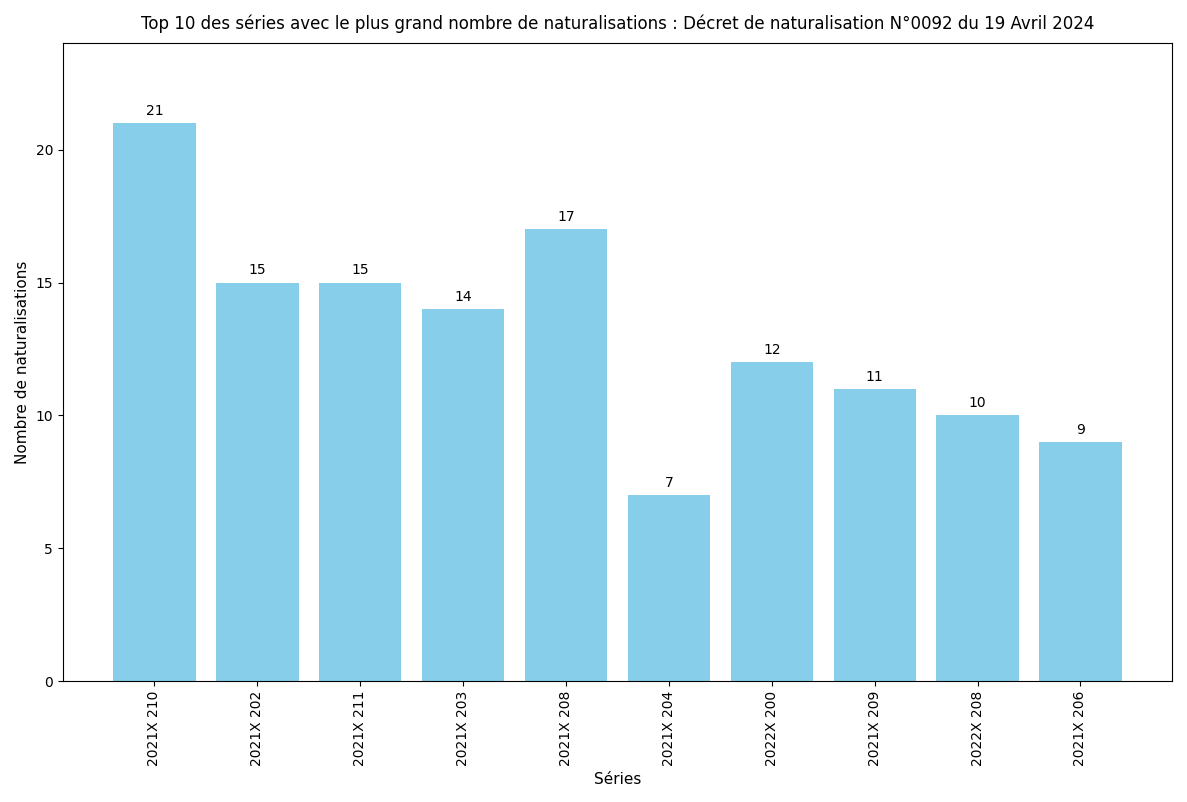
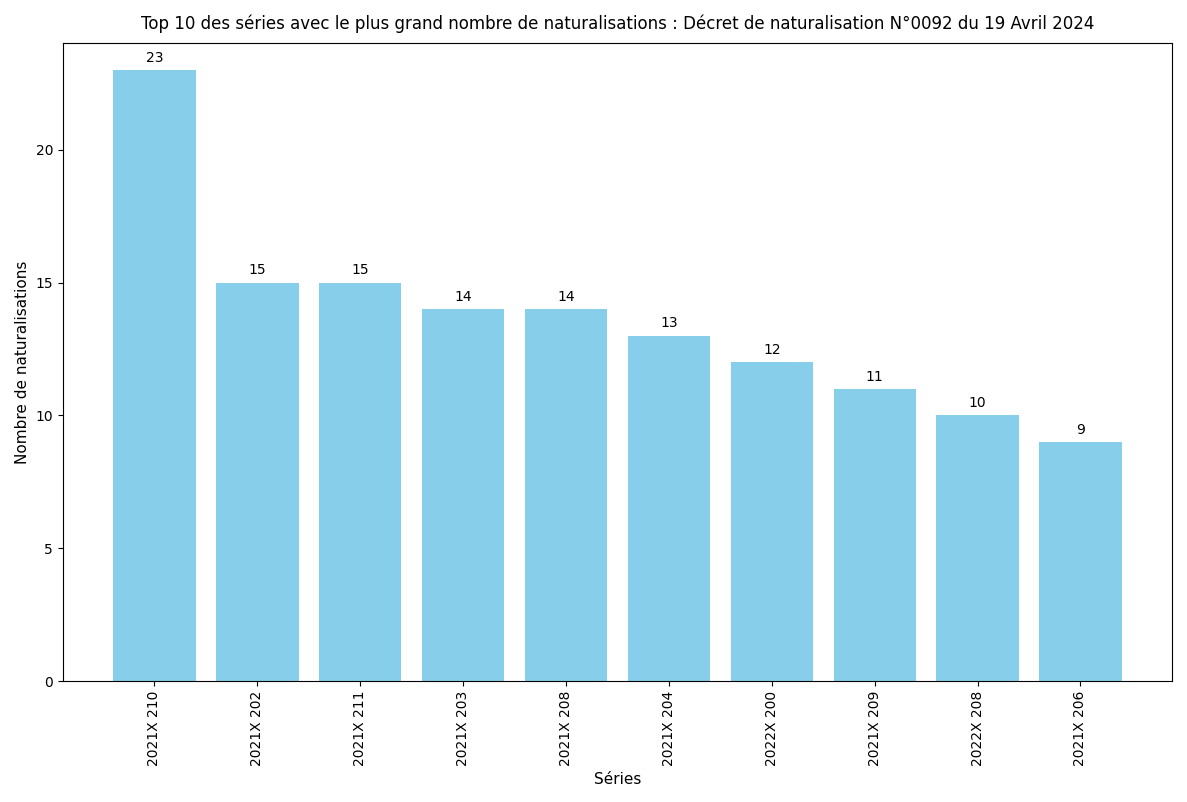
2021X 210: 21 -> 23
2021X 208: 17 -> 14
2021X 204: 7 -> 13
